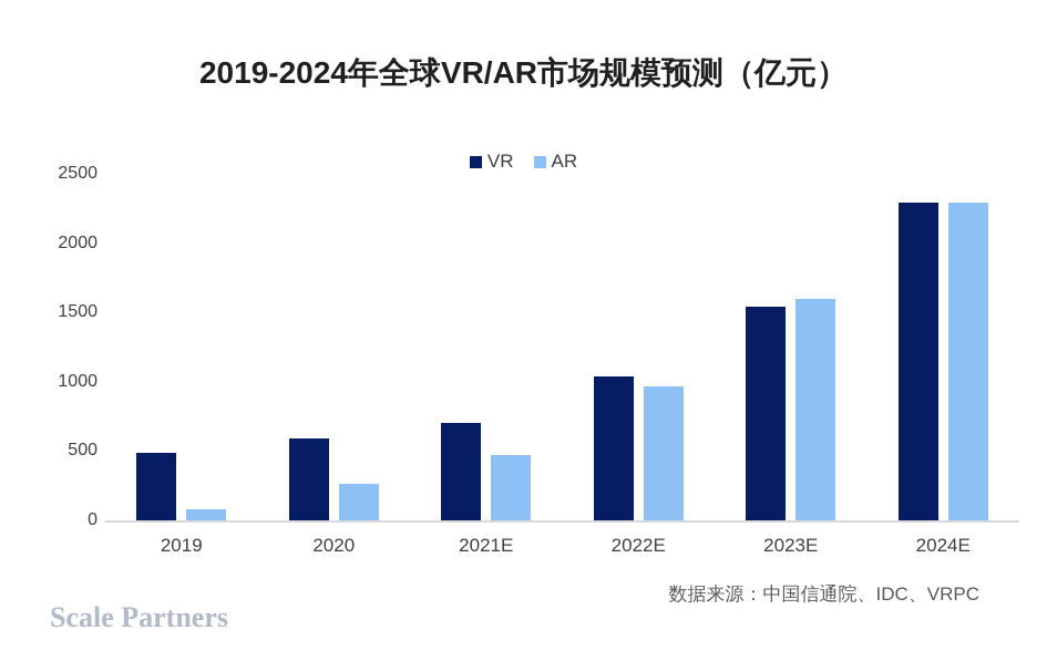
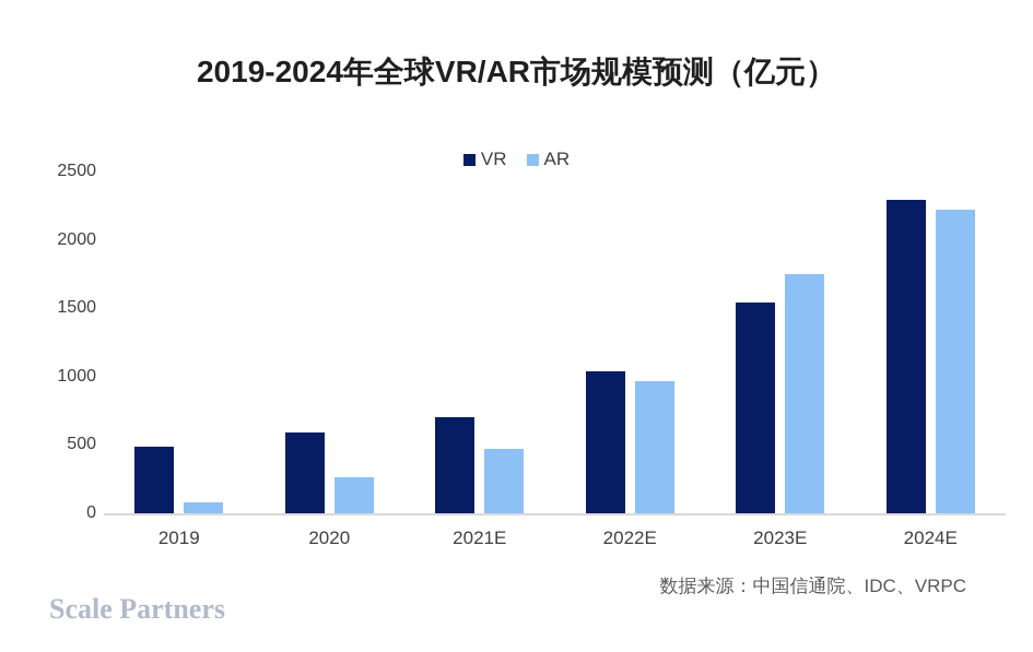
AR/2023E: 1600 -> 1750
AR/2024E: 2300 -> 2220
